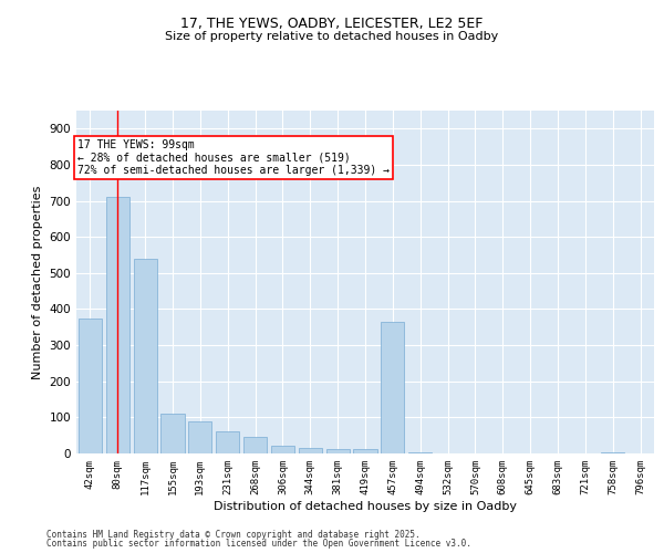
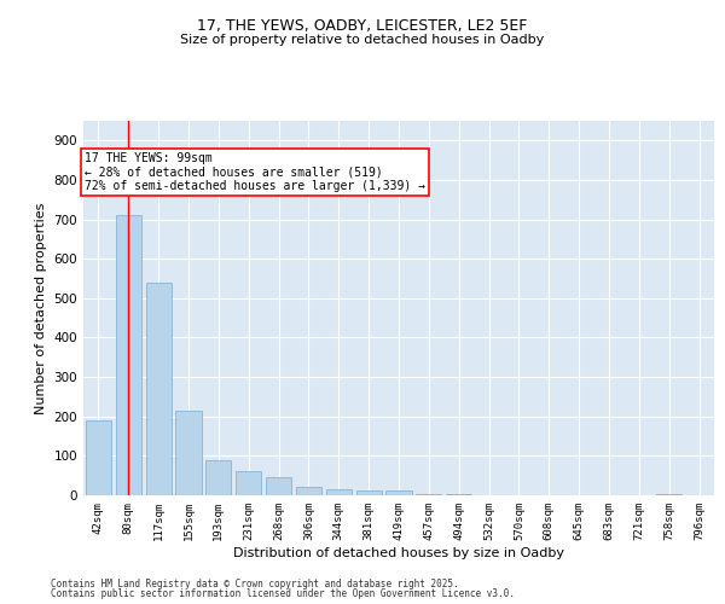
42sqm: 375 -> 190
155sqm: 110 -> 215
457sqm: 365 -> 3
